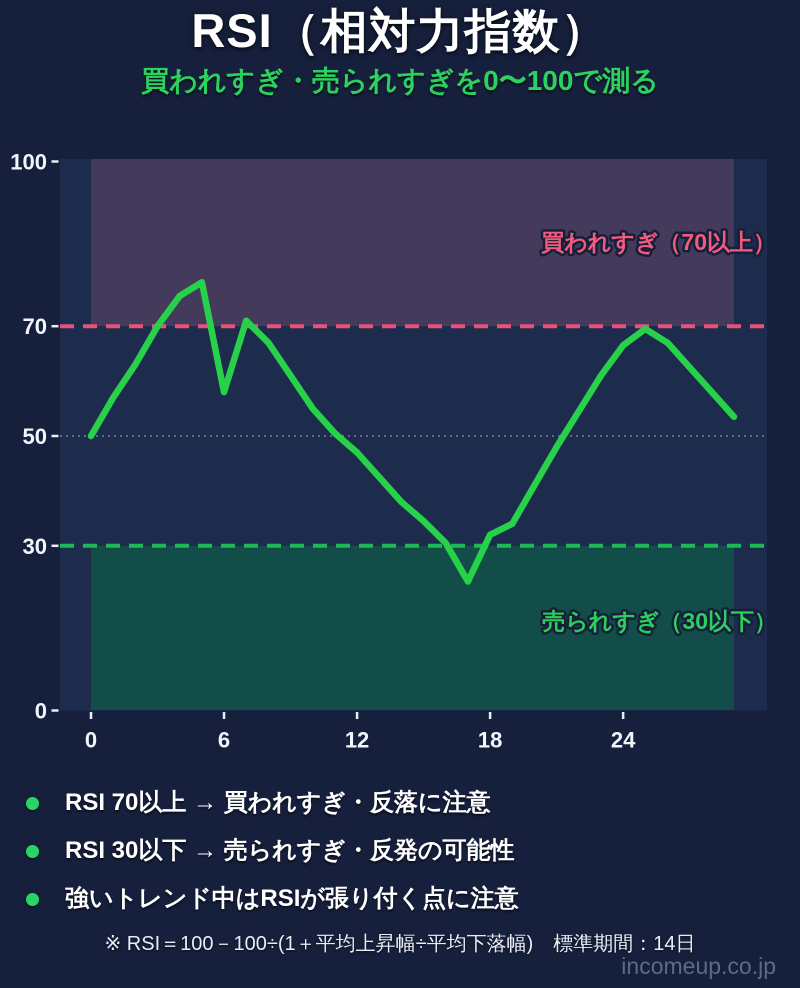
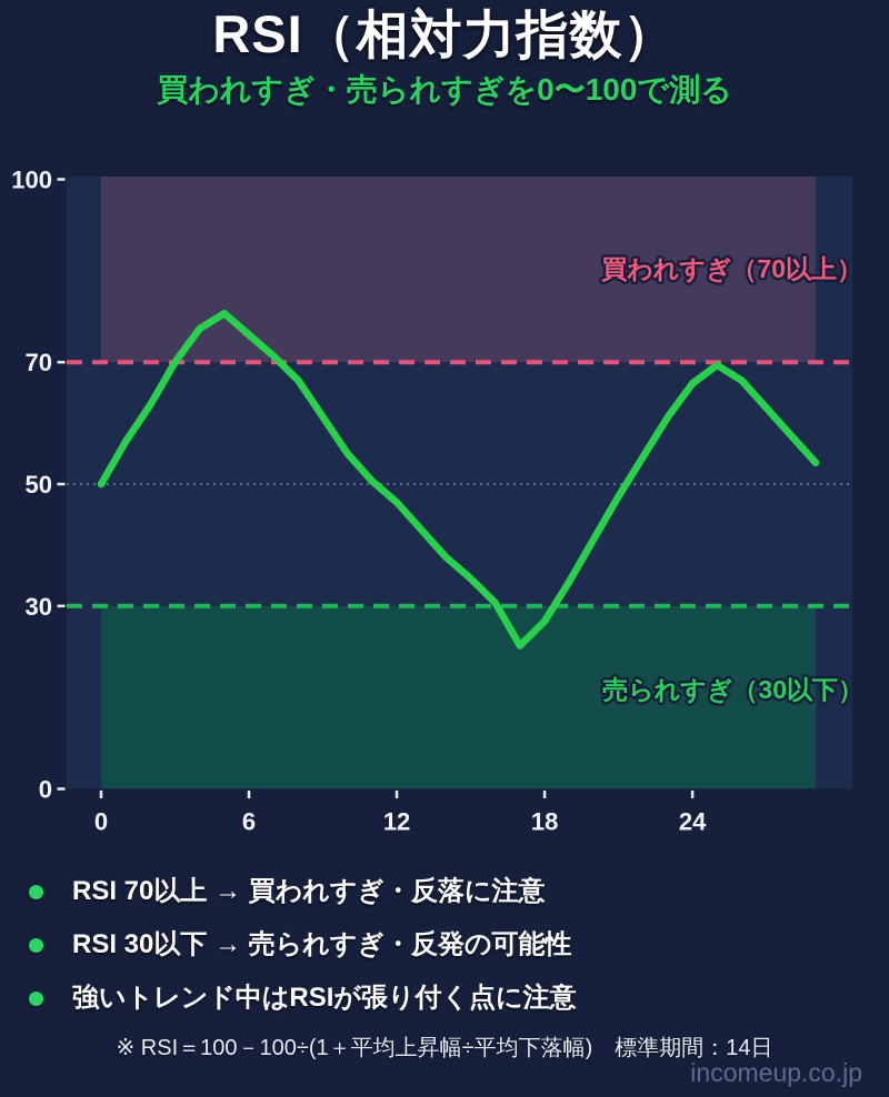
6: 58 -> 74
18: 32 -> 28
